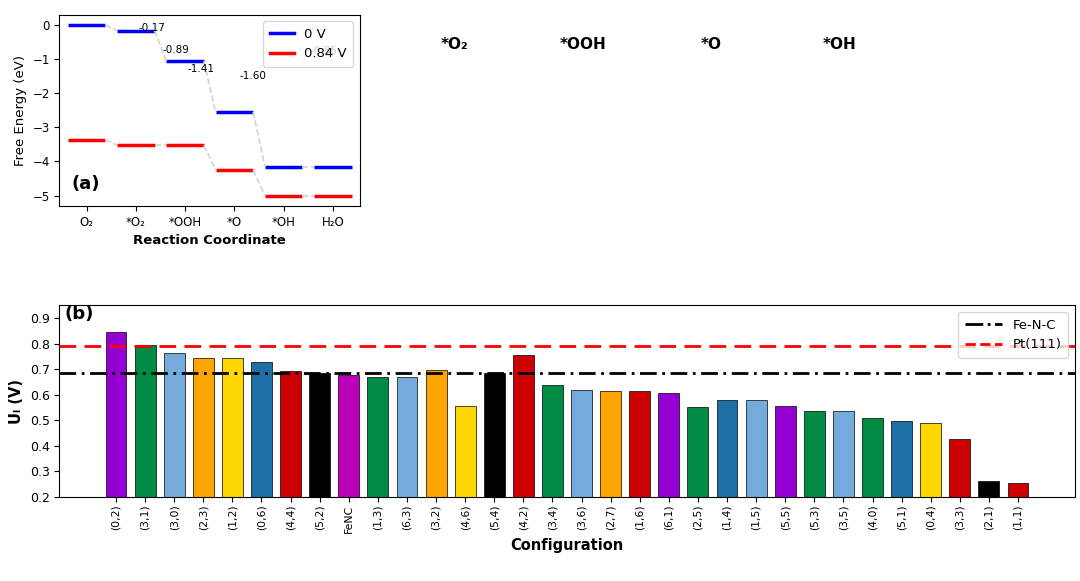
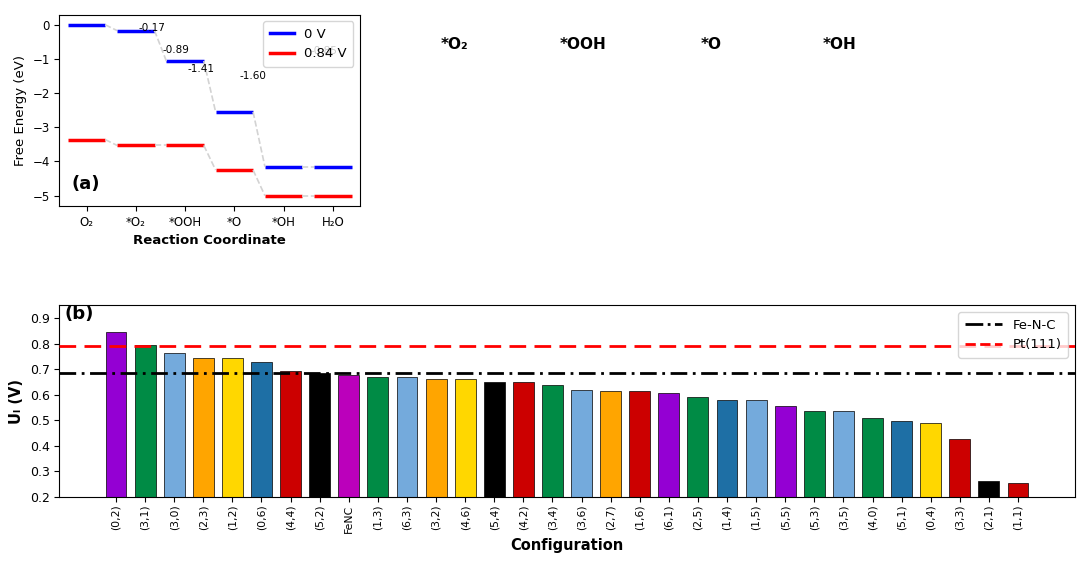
(3,2): 0.695 -> 0.663
(4,6): 0.555 -> 0.663
(5,4): 0.685 -> 0.650
(4,2): 0.755 -> 0.650
(2,5): 0.550 -> 0.590
